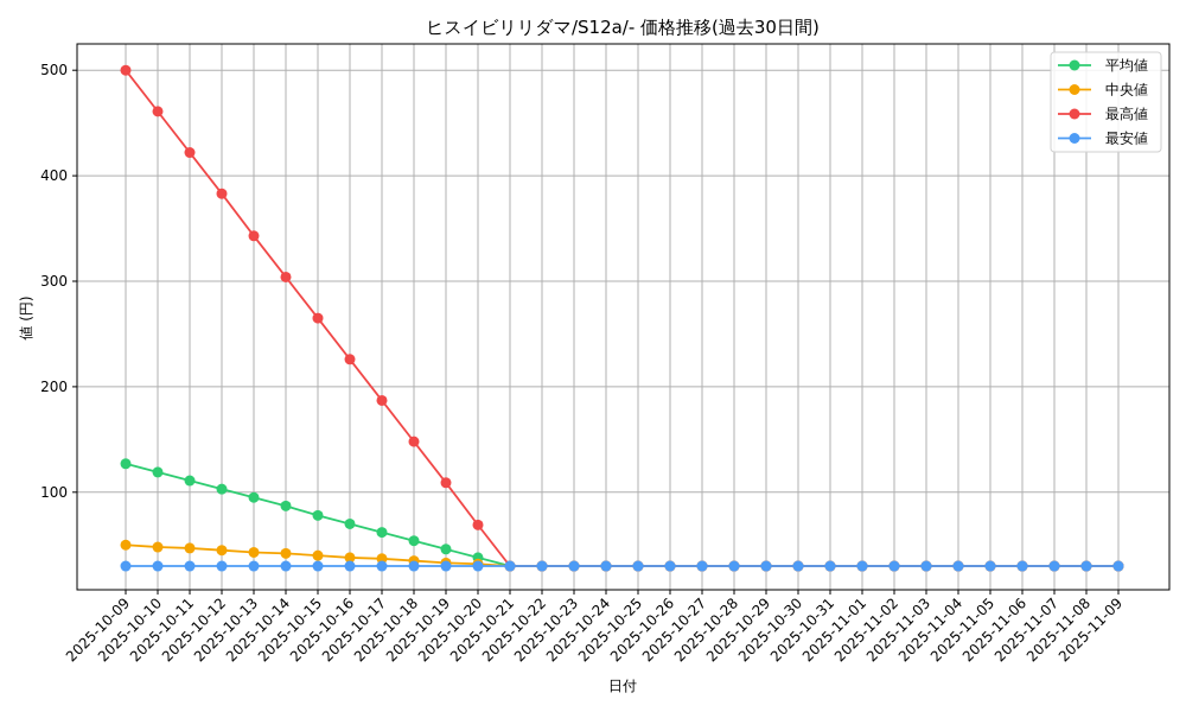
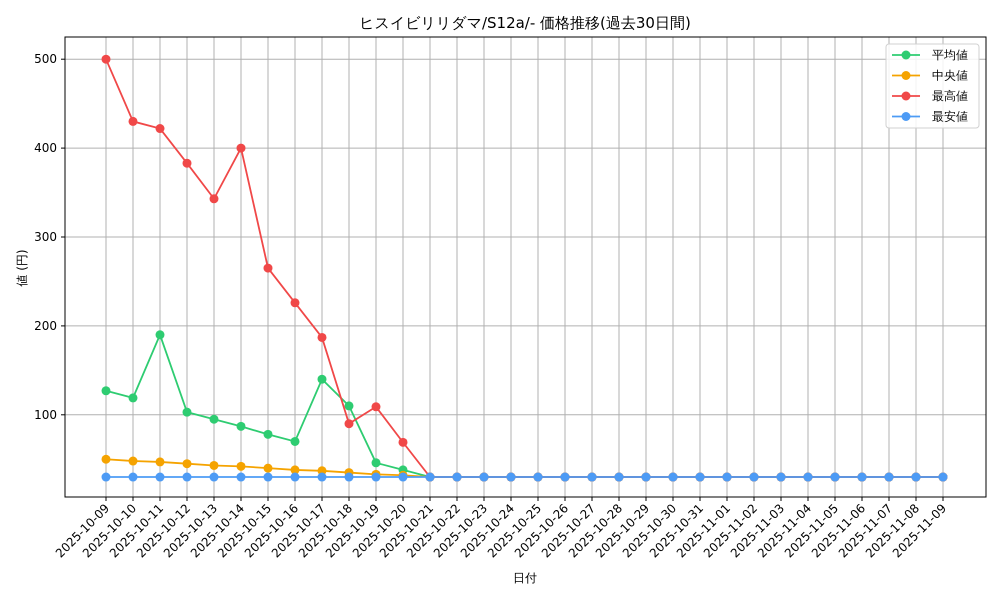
最高値/2025-10-10: 460 -> 430
平均値/2025-10-11: 110 -> 190
最高値/2025-10-14: 300 -> 400
平均値/2025-10-17: 60 -> 140
平均値/2025-10-18: 50 -> 110
最高値/2025-10-18: 150 -> 90
